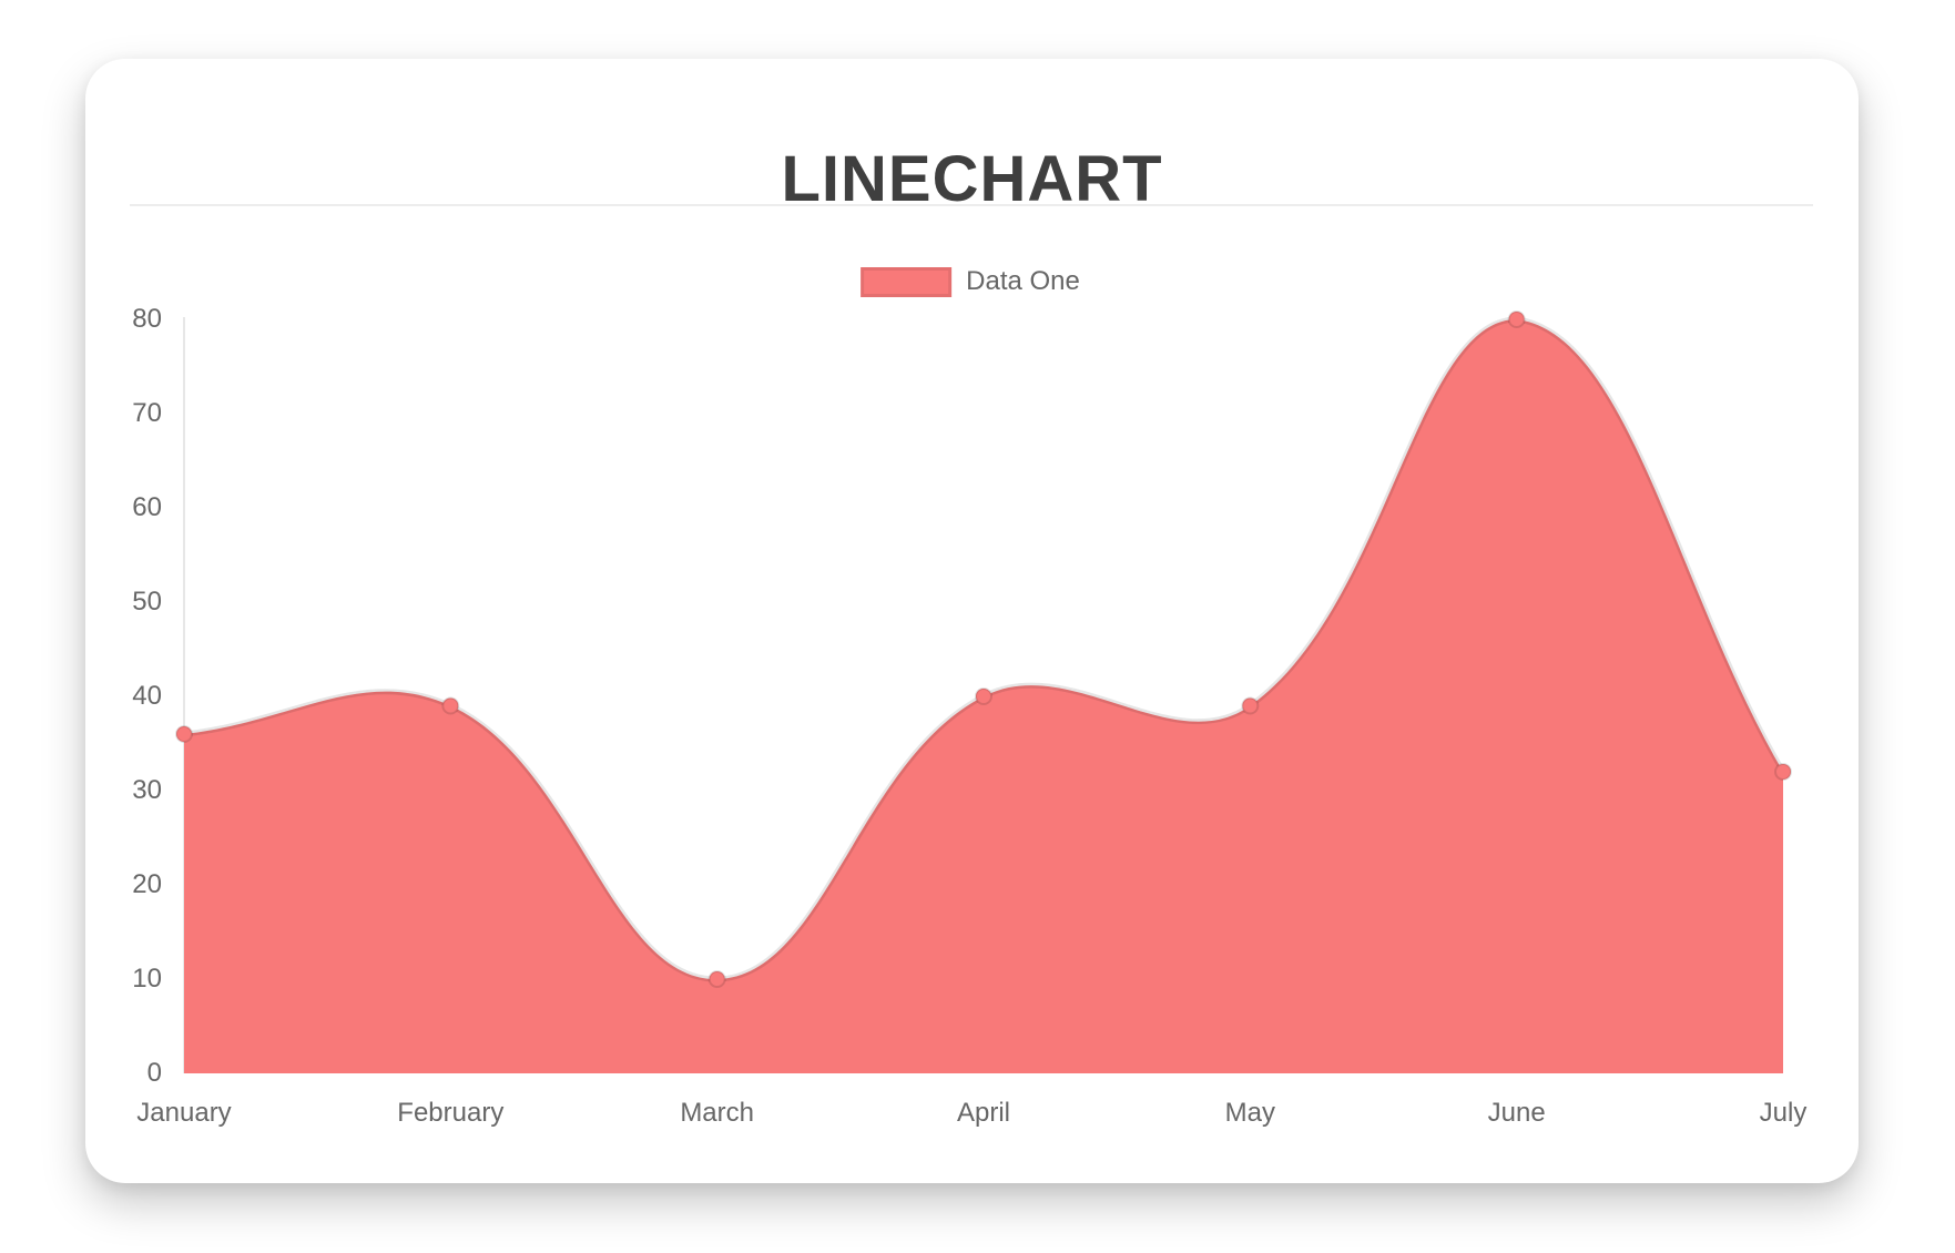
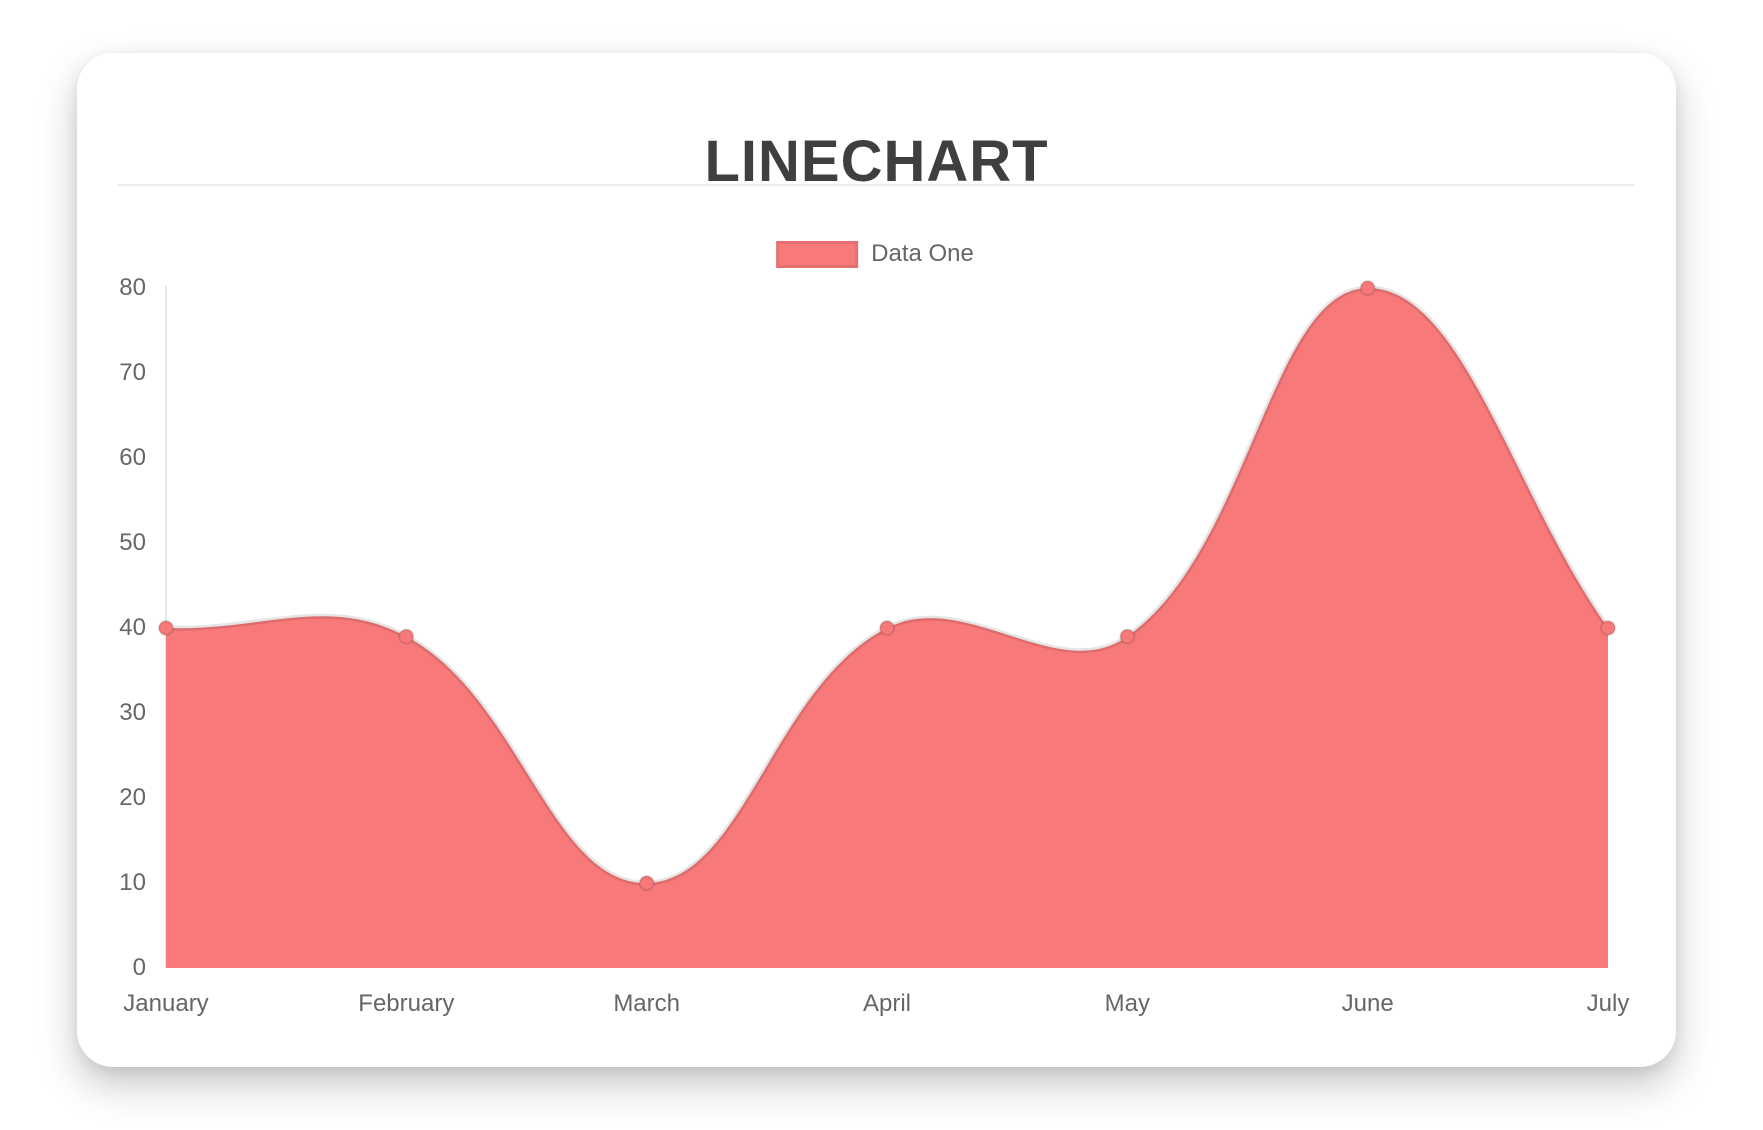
January: 36 -> 40
July: 32 -> 40
